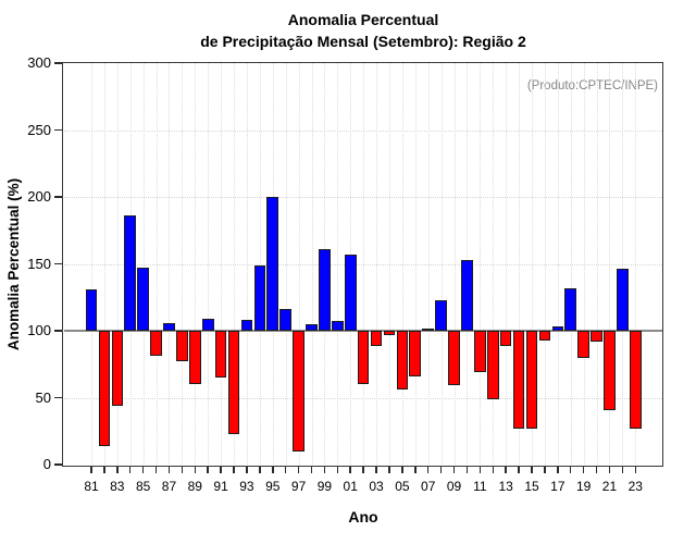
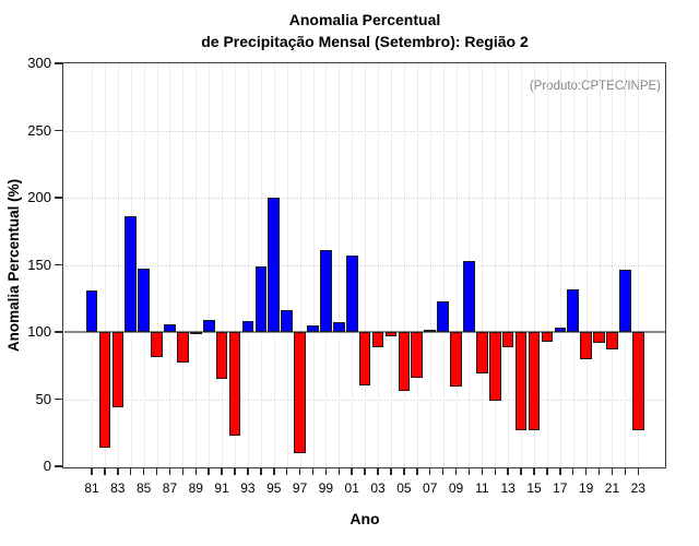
89: 60 -> 98
21: 41 -> 87
